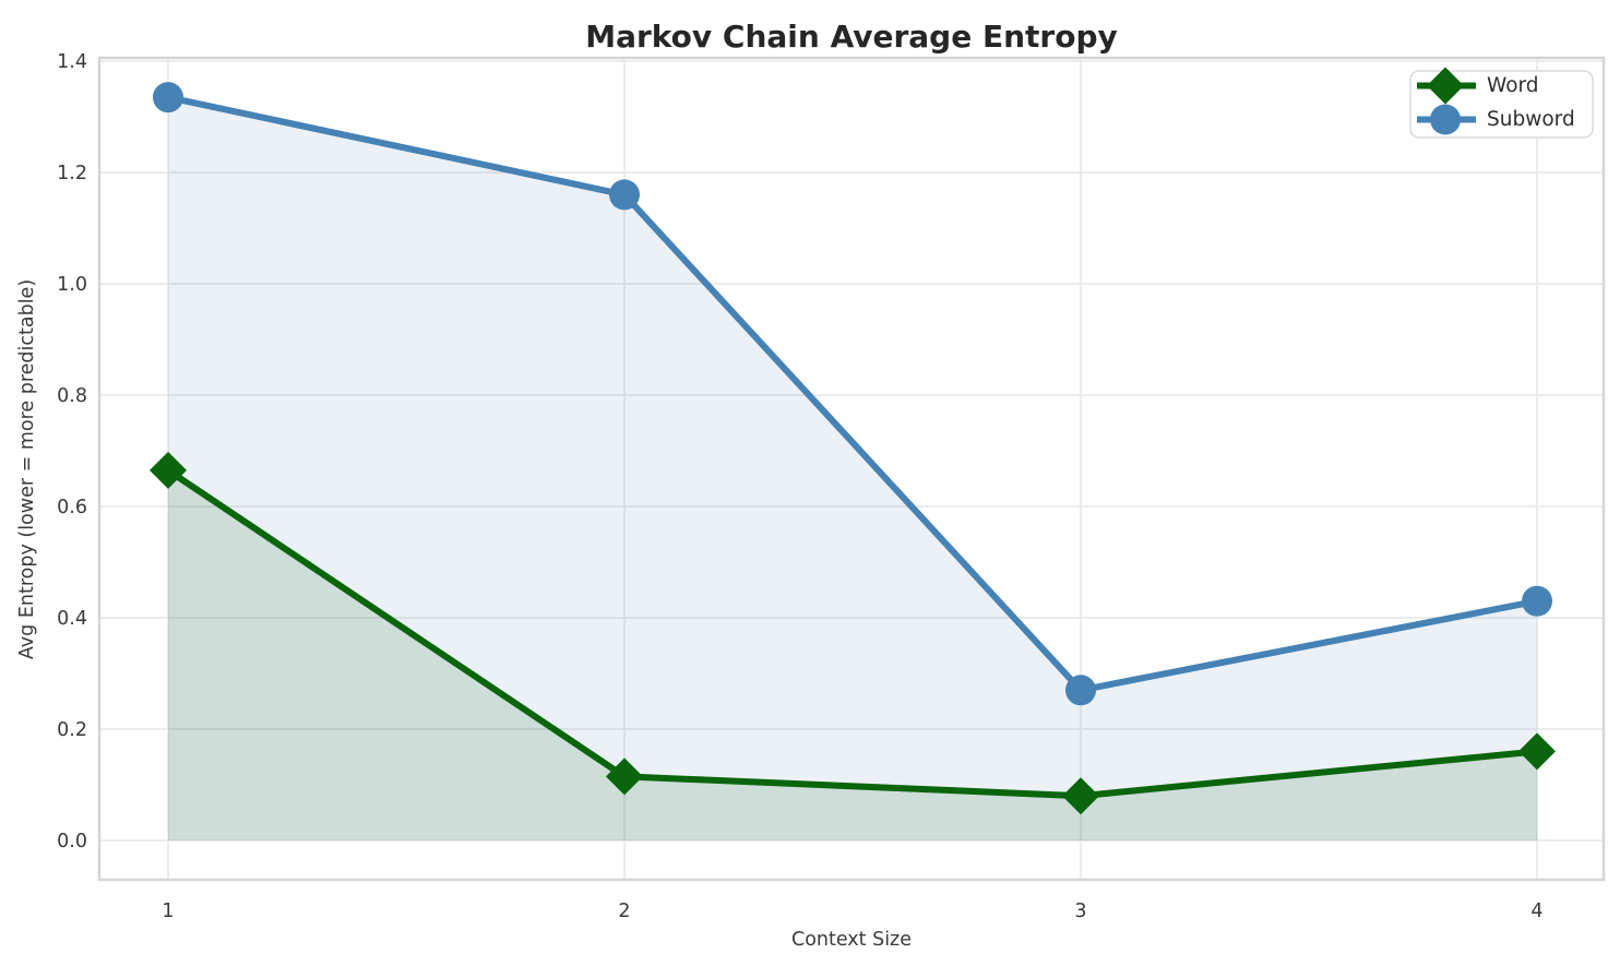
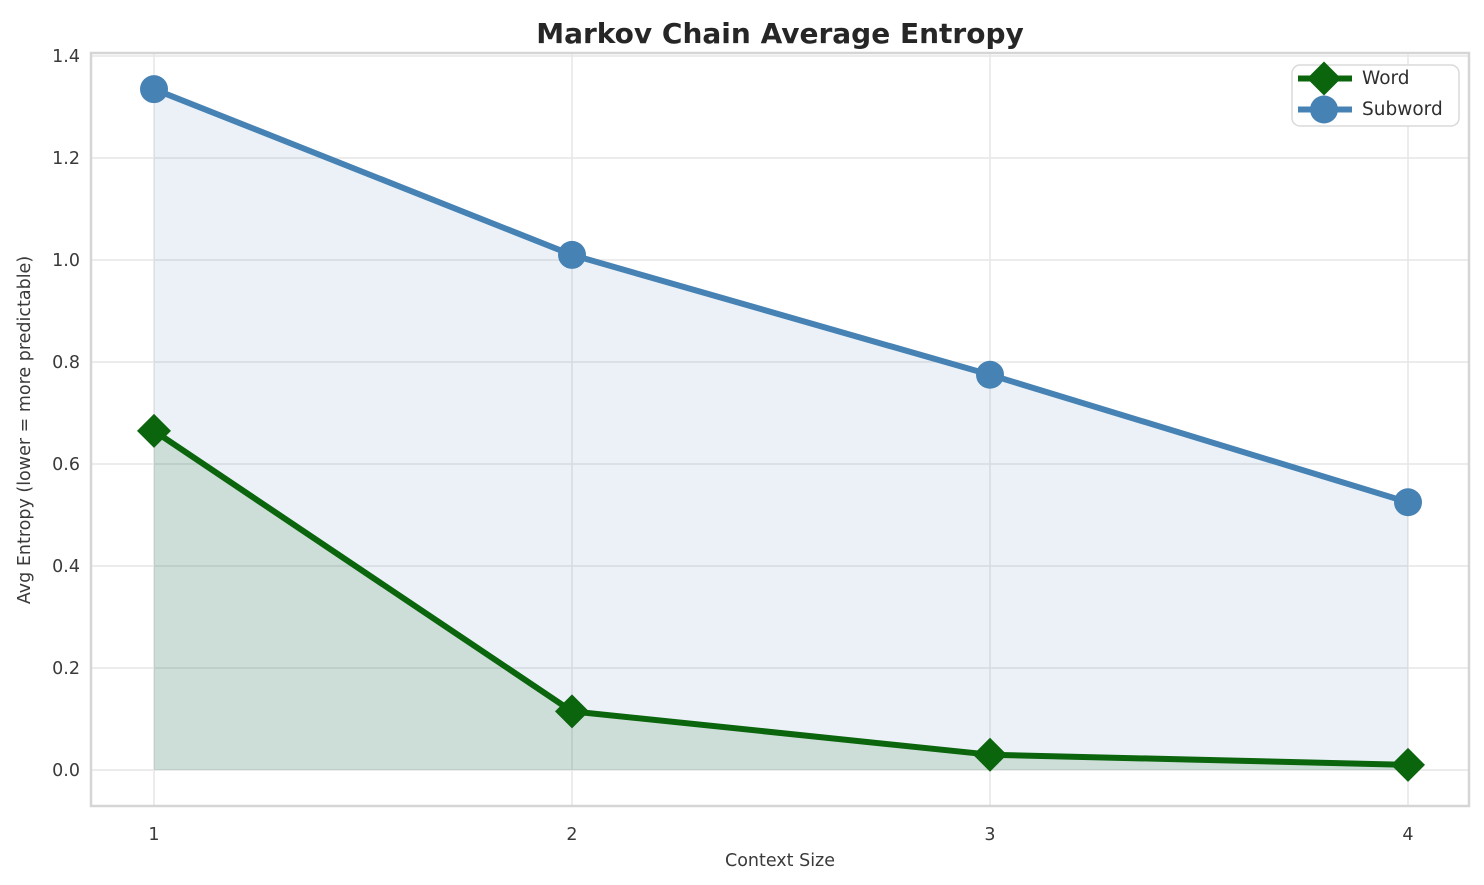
Subword/2: 1.16 -> 1.01
Word/3: 0.08 -> 0.03
Subword/3: 0.27 -> 0.78
Word/4: 0.16 -> 0.01
Subword/4: 0.43 -> 0.53
